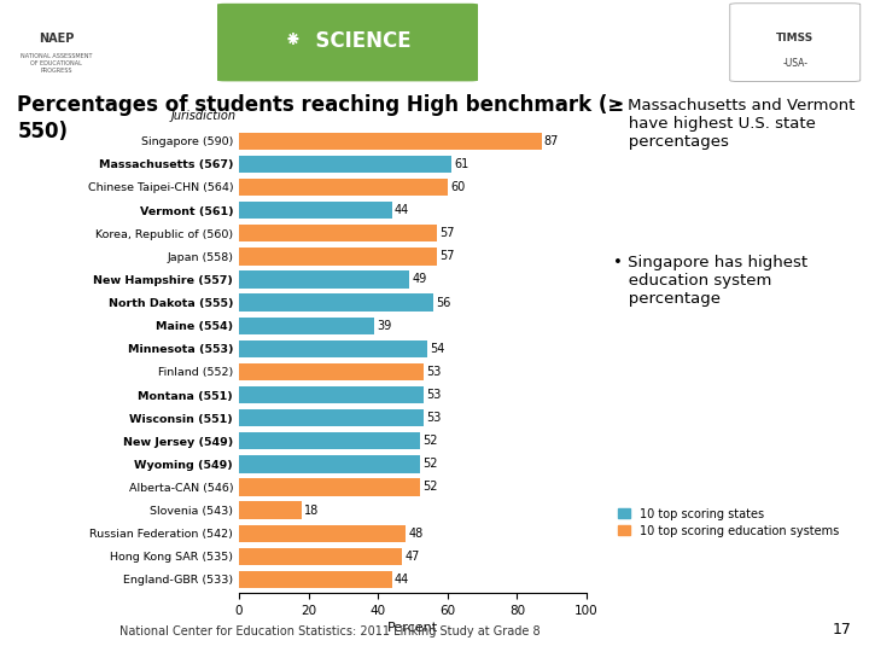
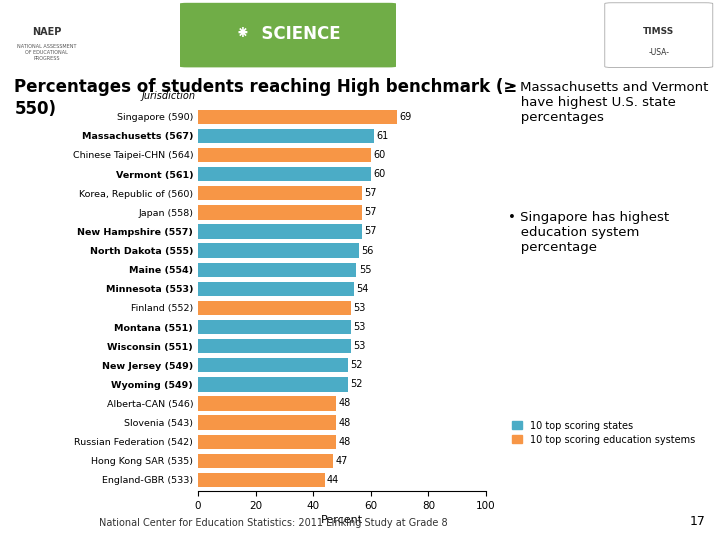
Singapore (590): 87 -> 69
Vermont (561): 44 -> 60
New Hampshire (557): 49 -> 57
Maine (554): 39 -> 55
Alberta-CAN (546): 52 -> 48
Slovenia (543): 18 -> 48
